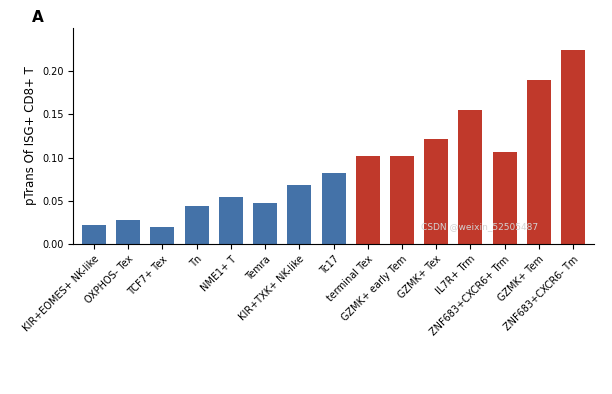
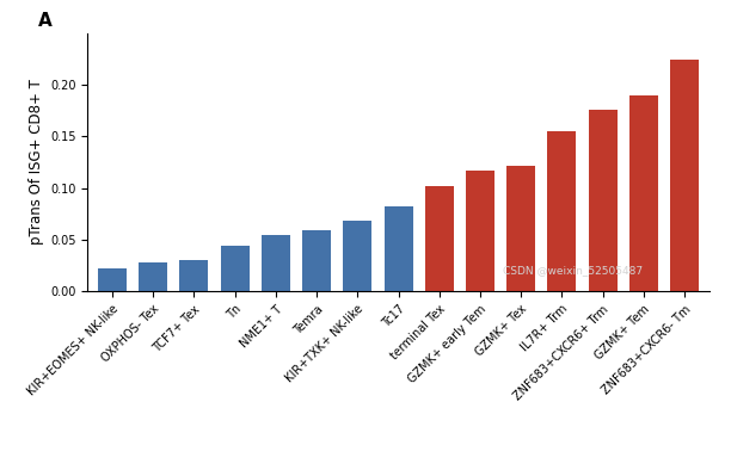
TCF7+ Tex: 0.020 -> 0.030
Temra: 0.048 -> 0.059
GZMK+ early Tem: 0.102 -> 0.117
ZNF683+CXCR6+ Trm: 0.106 -> 0.176
